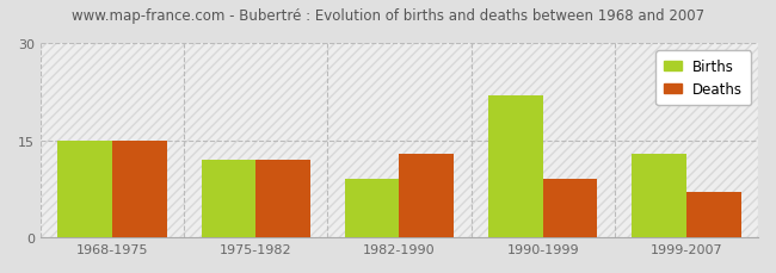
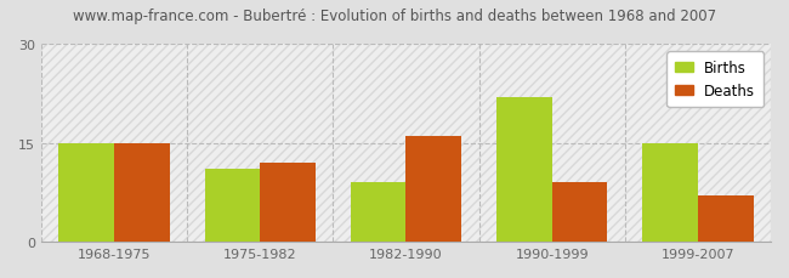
Births/1975-1982: 12 -> 11
Deaths/1982-1990: 13 -> 16
Births/1999-2007: 13 -> 15
